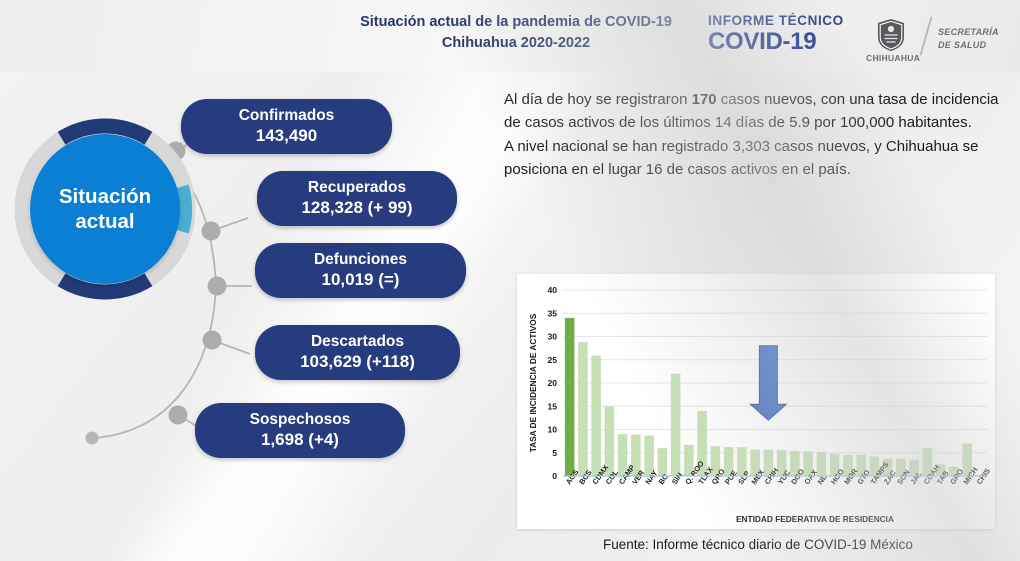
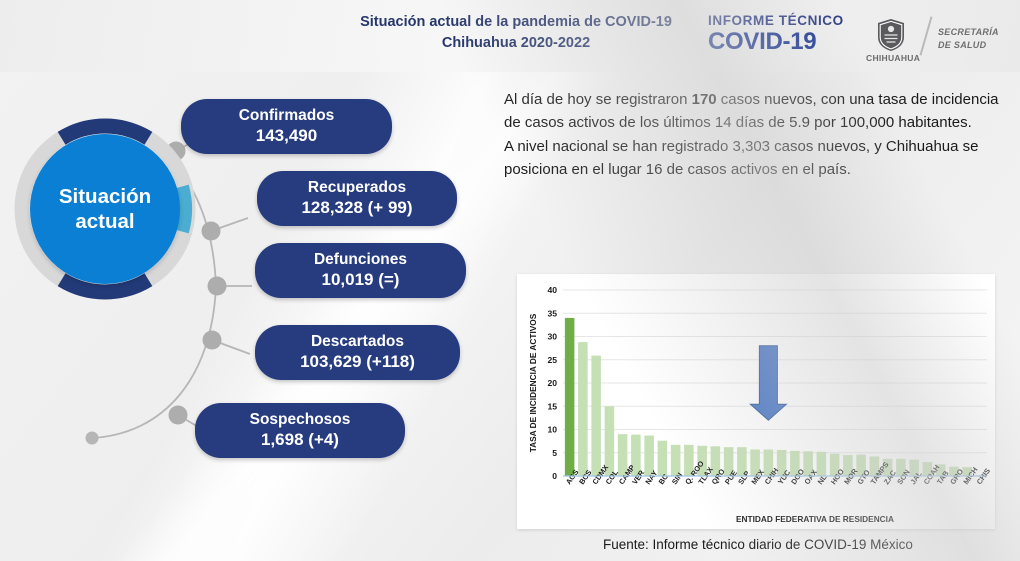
BC: 6 -> 8
SIN: 22 -> 7
TLAX: 14 -> 6
COAH: 6 -> 3
MICH: 7 -> 2
